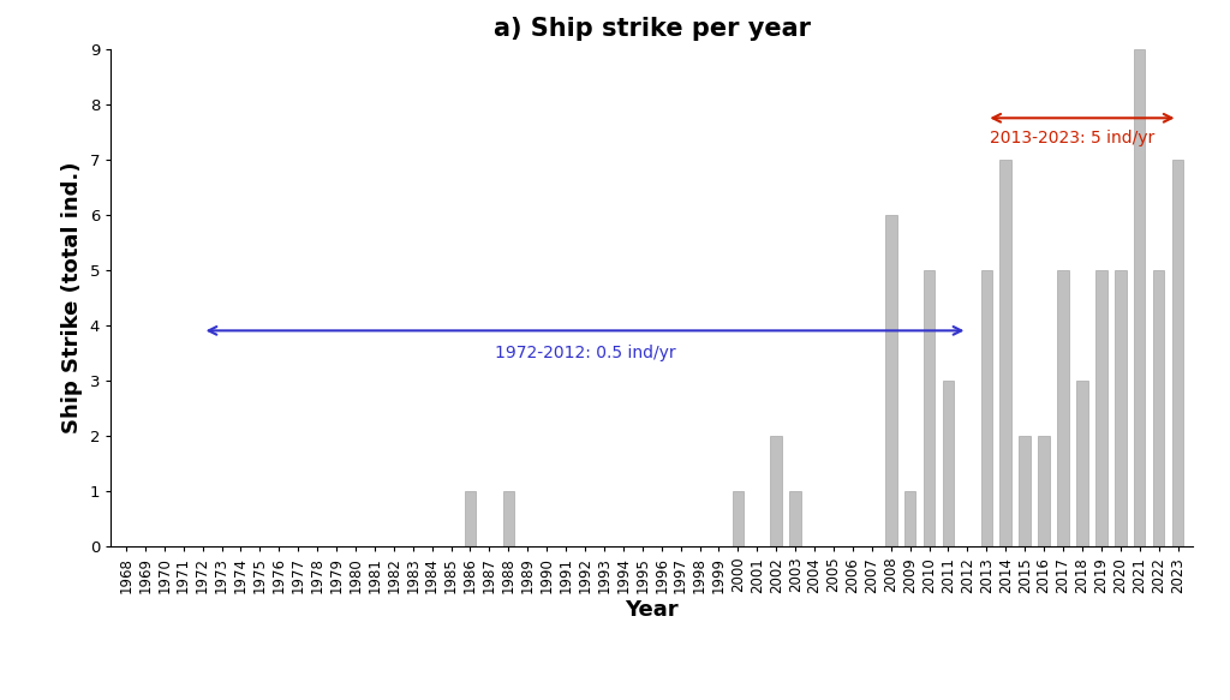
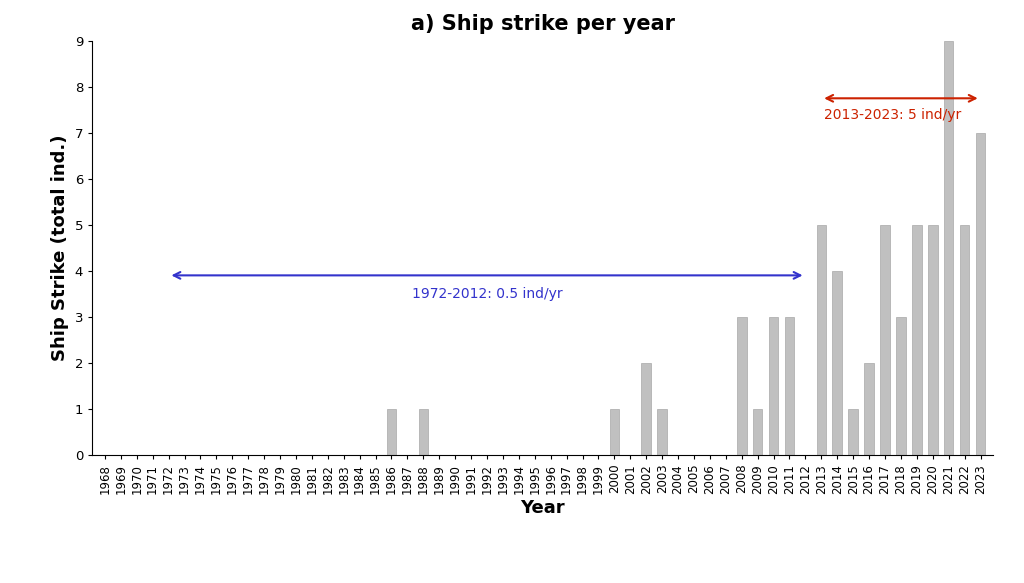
2008: 6 -> 3
2010: 5 -> 3
2014: 7 -> 4
2015: 2 -> 1
